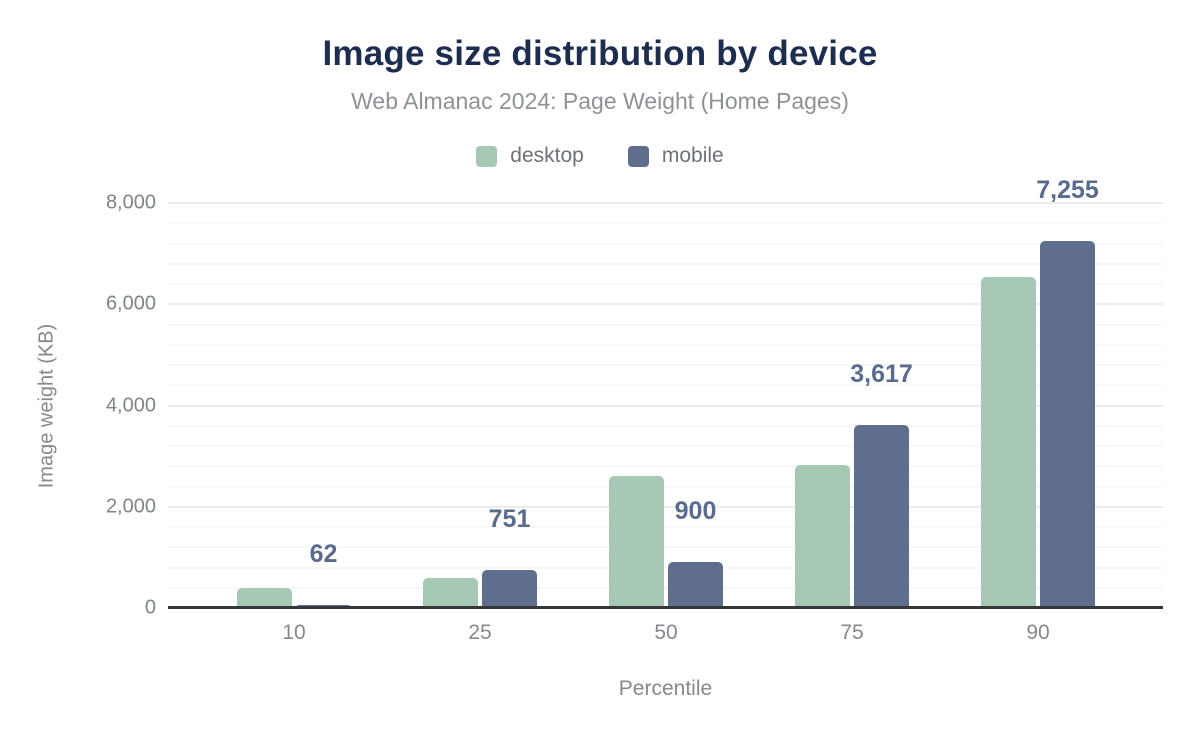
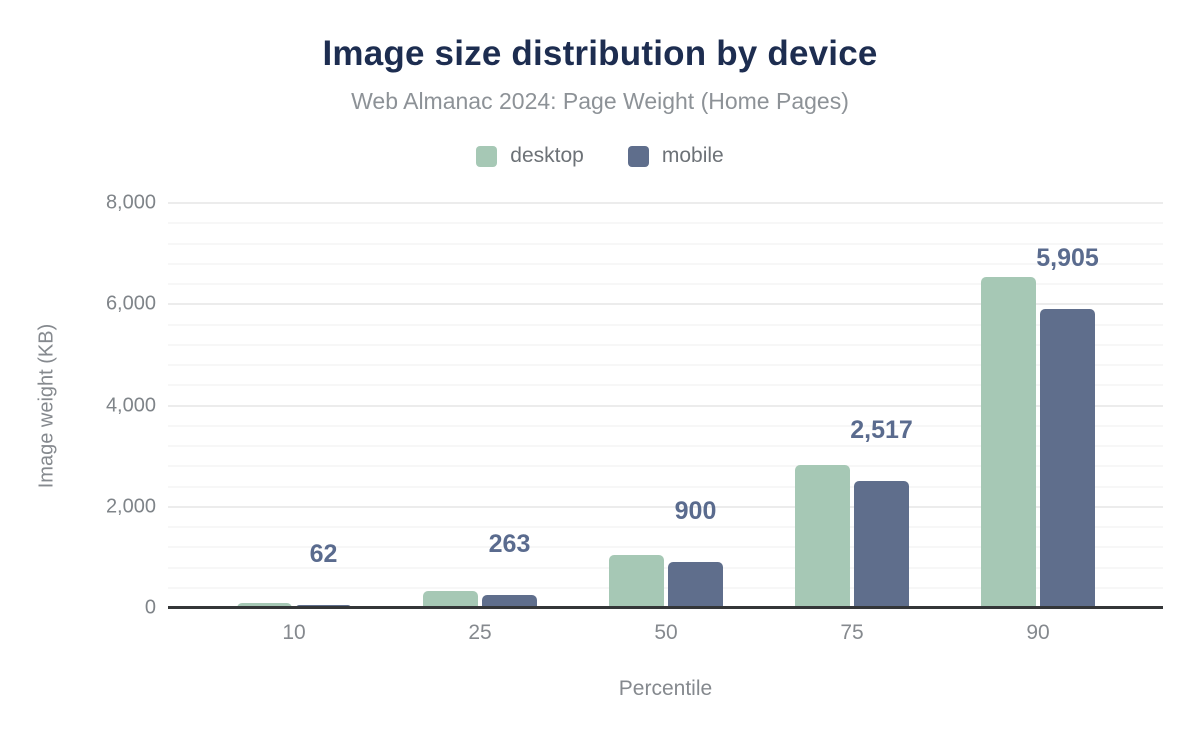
desktop/10: 400 -> 100
desktop/25: 600 -> 300
mobile/25: 751 -> 263
desktop/50: 2600 -> 1000
mobile/75: 3,617 -> 2,517
mobile/90: 7,255 -> 5,905
